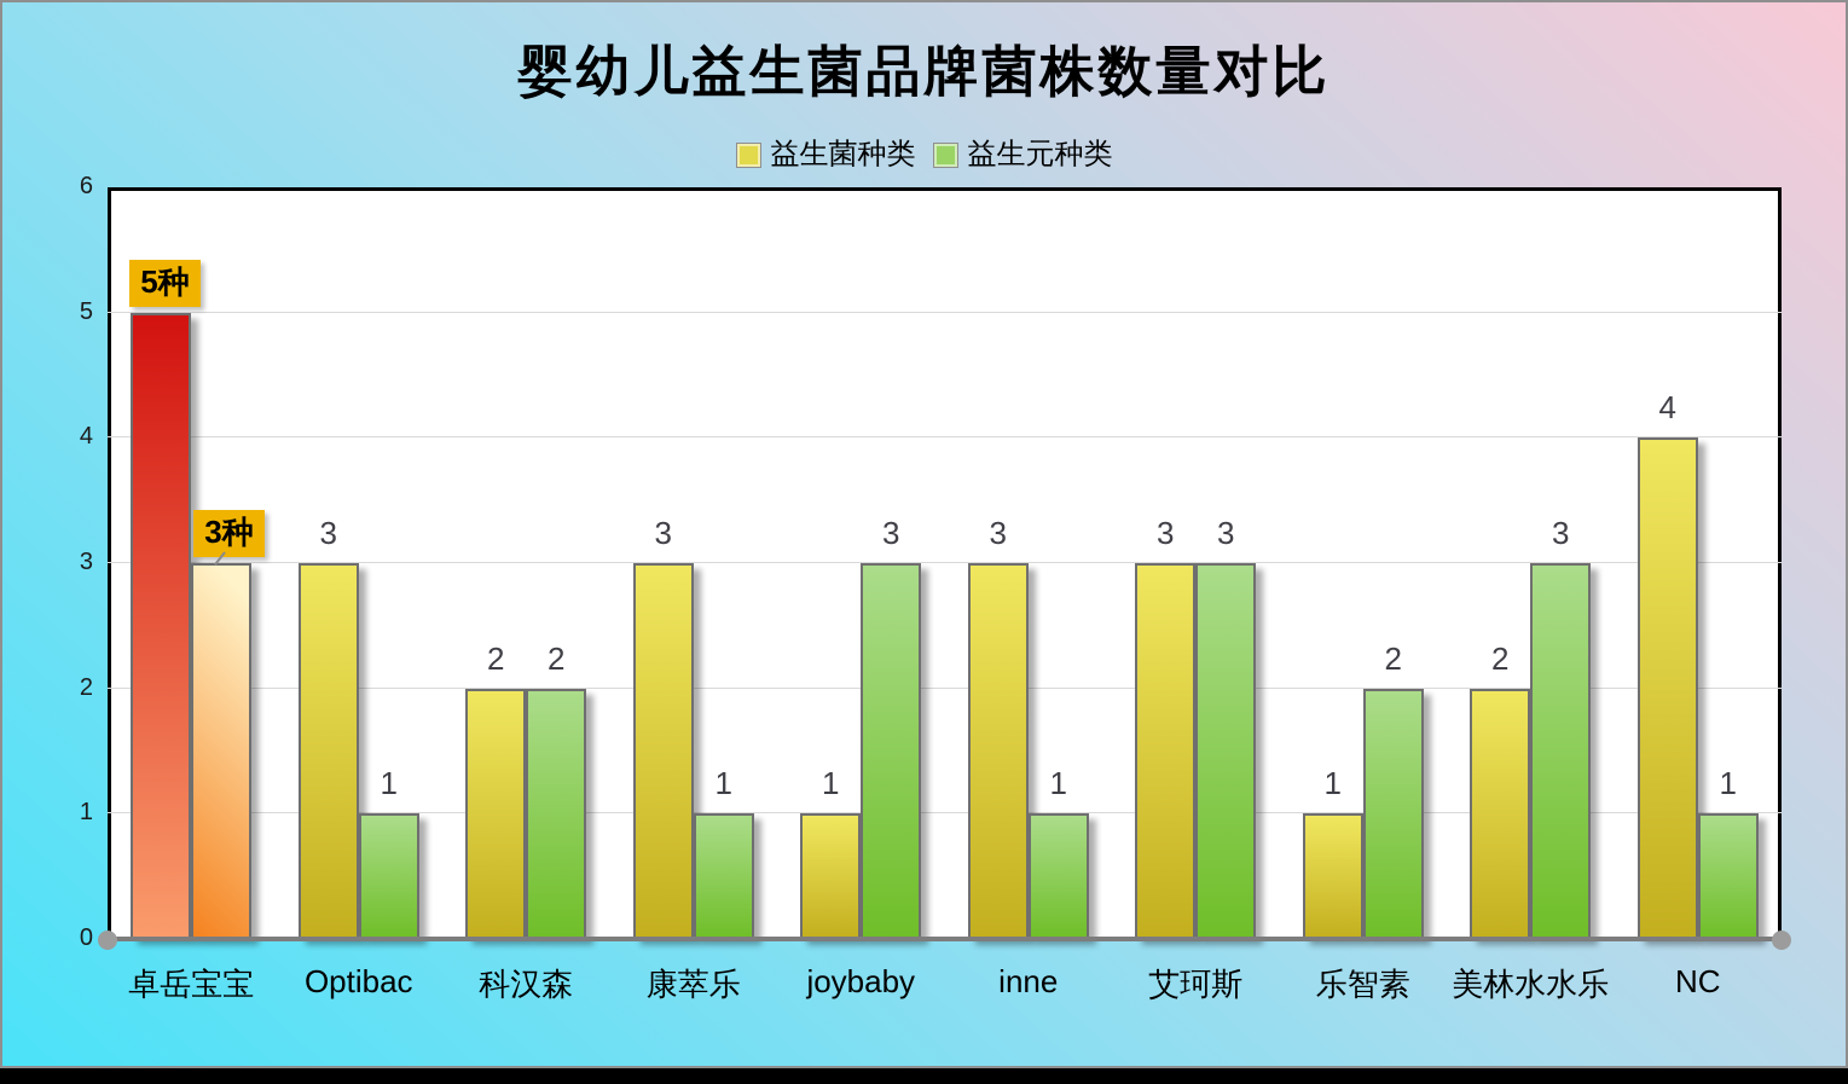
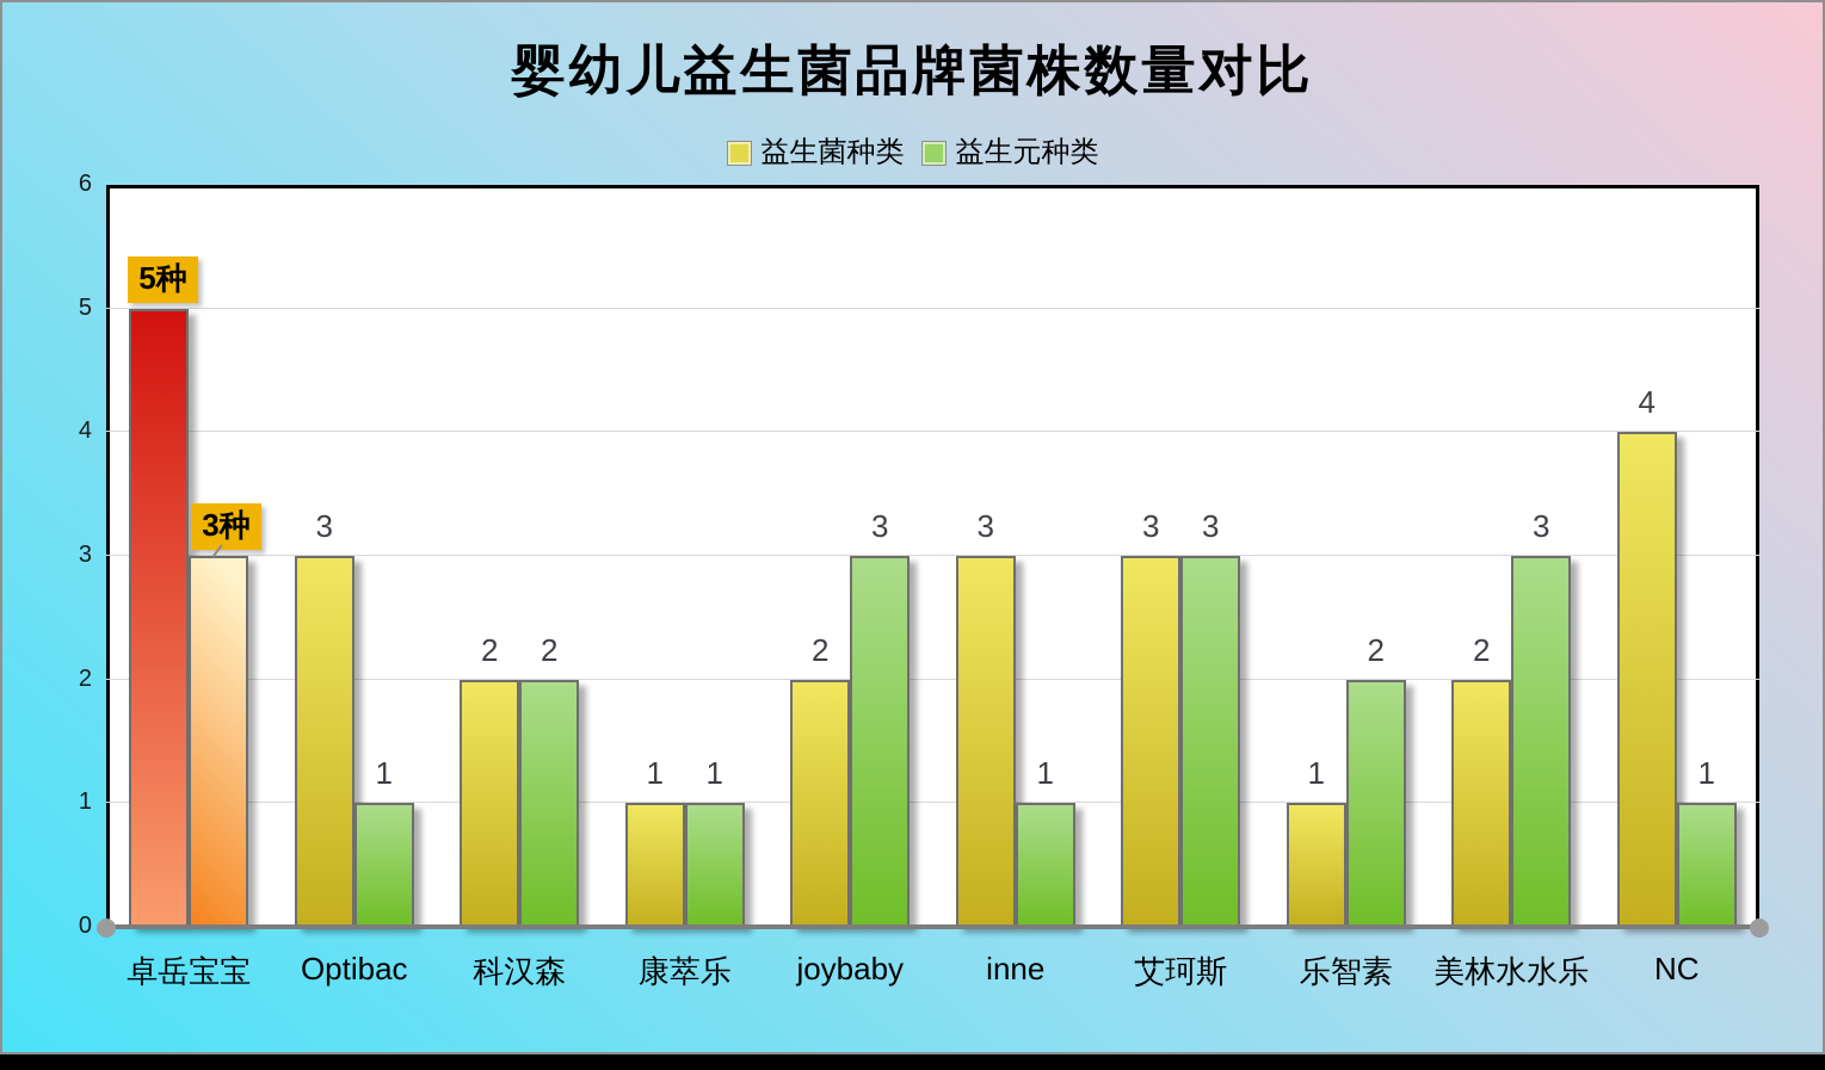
益生菌种类/康萃乐: 3 -> 1
益生菌种类/joybaby: 1 -> 2
